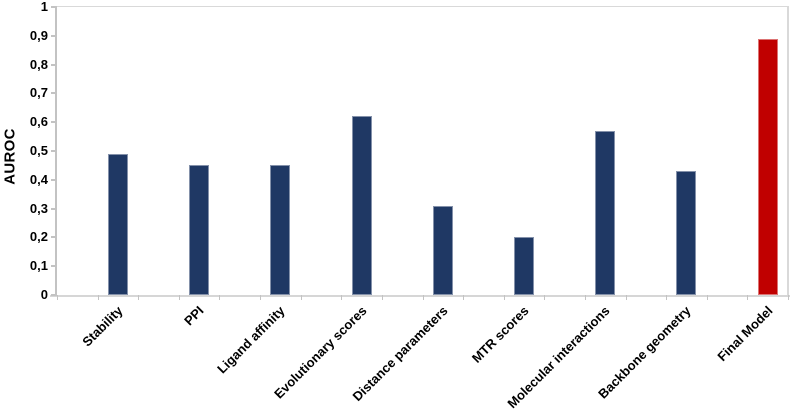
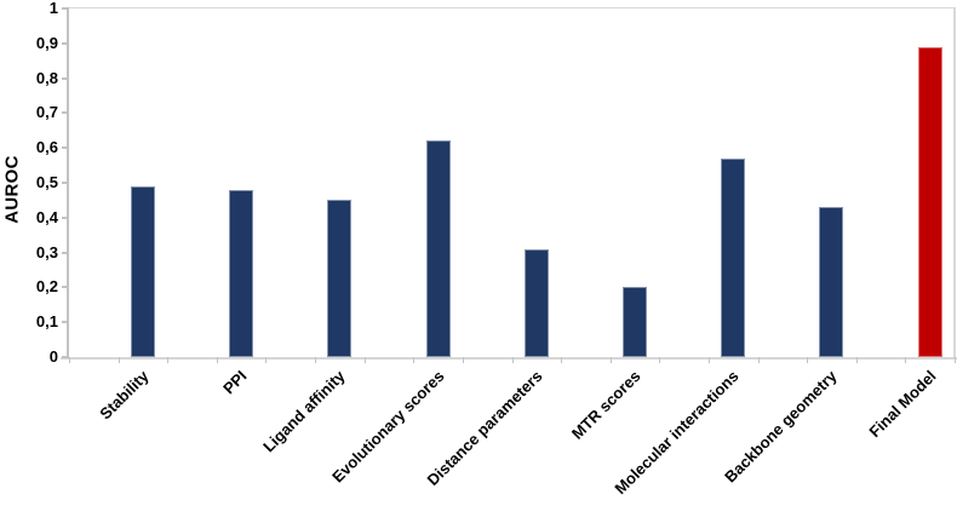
PPI: 0,45 -> 0,48
